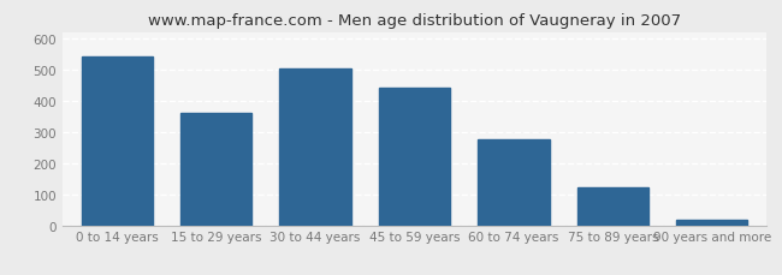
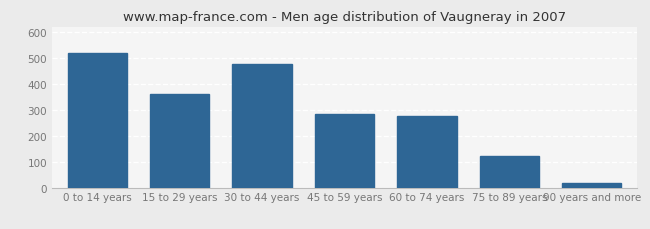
0 to 14 years: 540 -> 520
30 to 44 years: 502 -> 475
45 to 59 years: 443 -> 285
